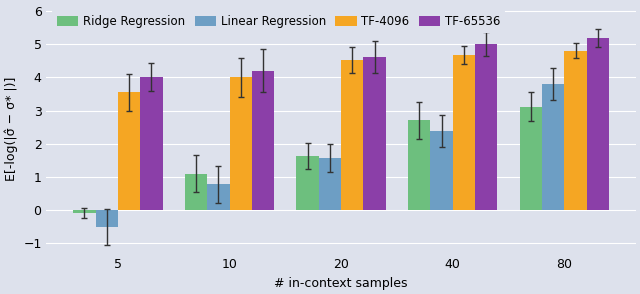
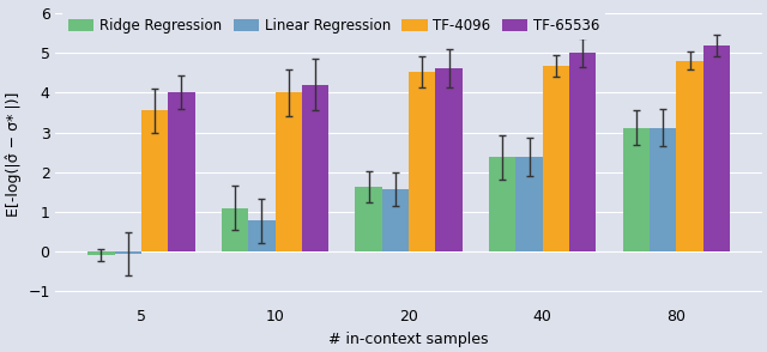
Linear Regression/5: -0.50 -> -0.05
Ridge Regression/40: 2.70 -> 2.37
Linear Regression/80: 3.80 -> 3.12
